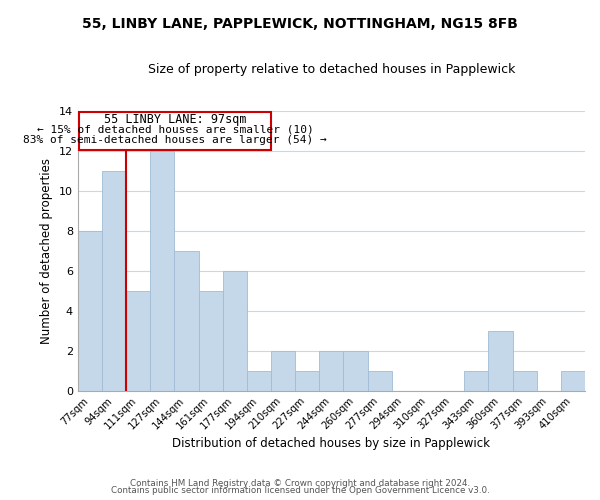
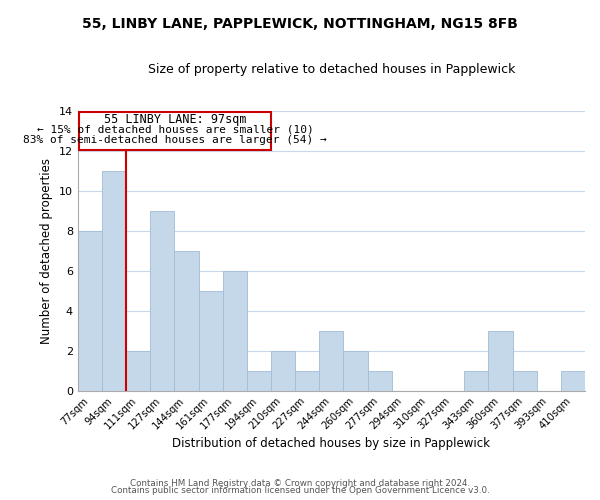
111sqm: 5 -> 2
127sqm: 12 -> 9
244sqm: 2 -> 3
